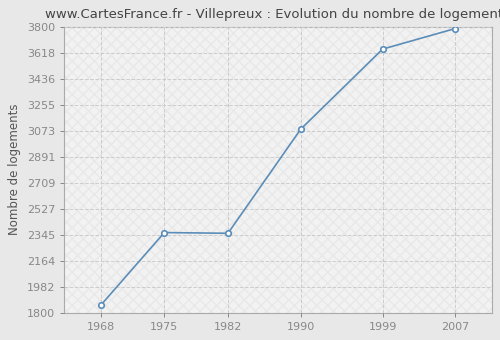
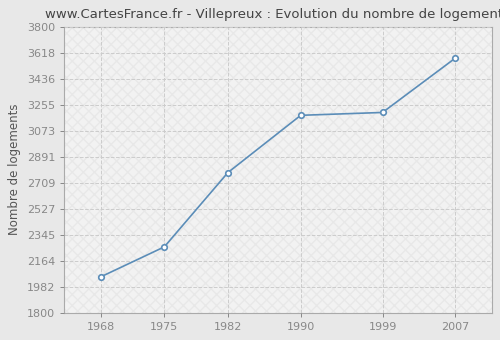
1968: 1850 -> 2050
1975: 2360 -> 2260
1982: 2360 -> 2780
1990: 3080 -> 3180
1999: 3640 -> 3200
2007: 3790 -> 3580
